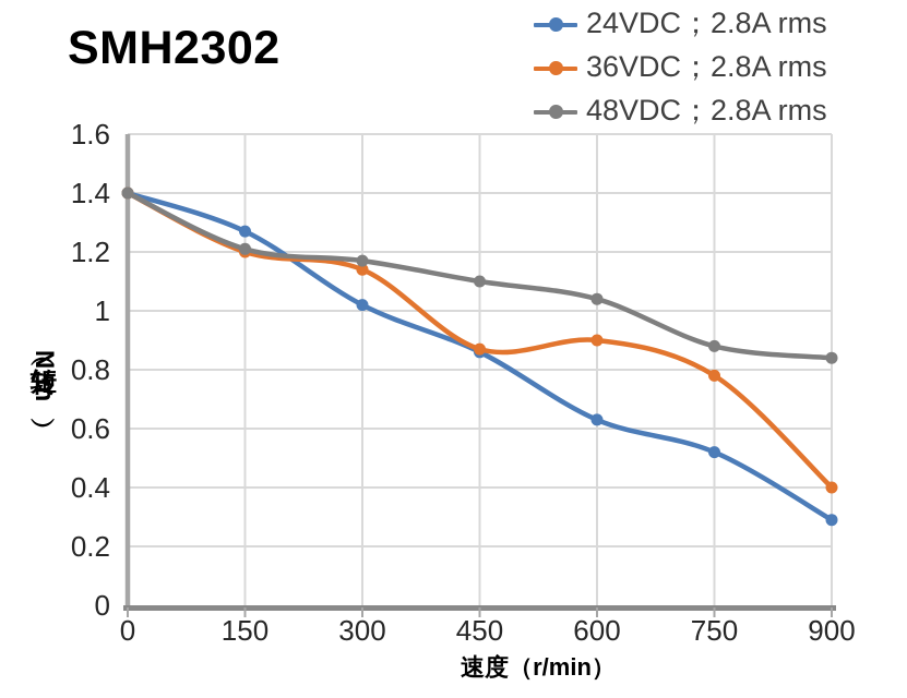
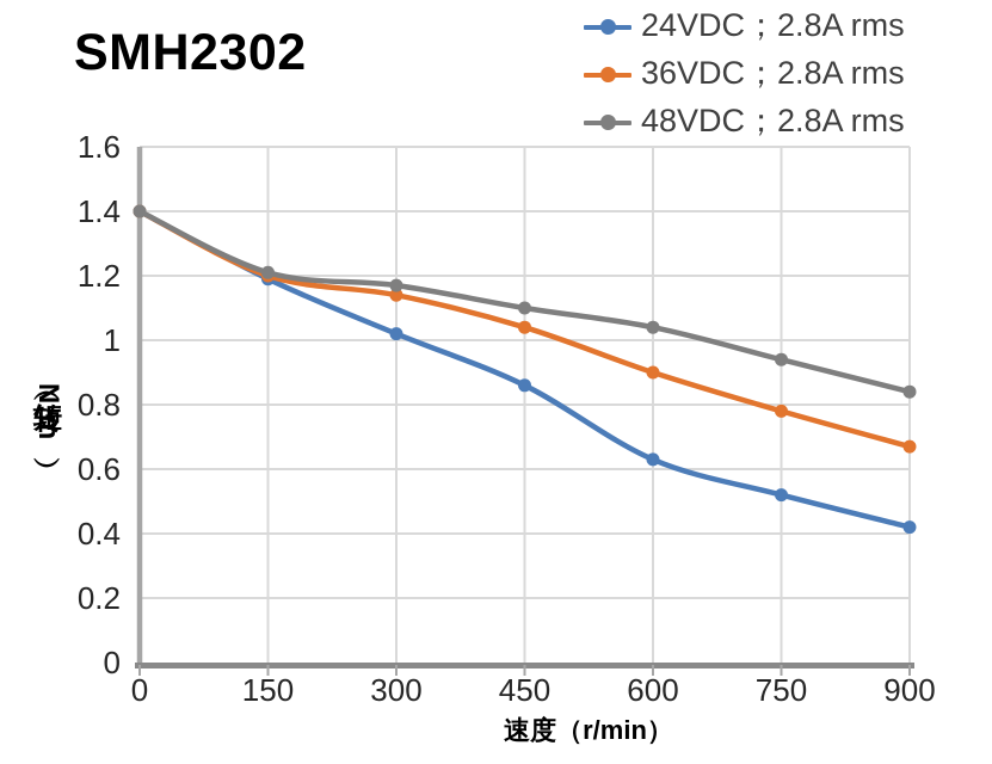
24VDC；2.8A rms/150: 1.27 -> 1.19
36VDC；2.8A rms/450: 0.87 -> 1.04
48VDC；2.8A rms/750: 0.88 -> 0.94
24VDC；2.8A rms/900: 0.29 -> 0.42
36VDC；2.8A rms/900: 0.40 -> 0.67
